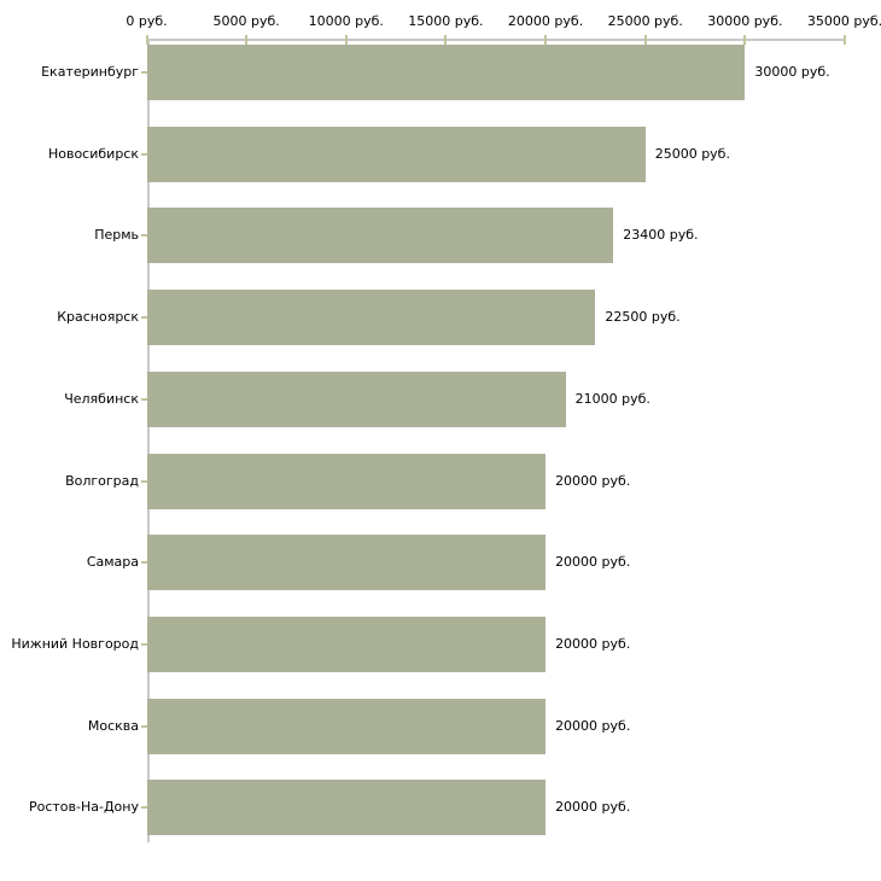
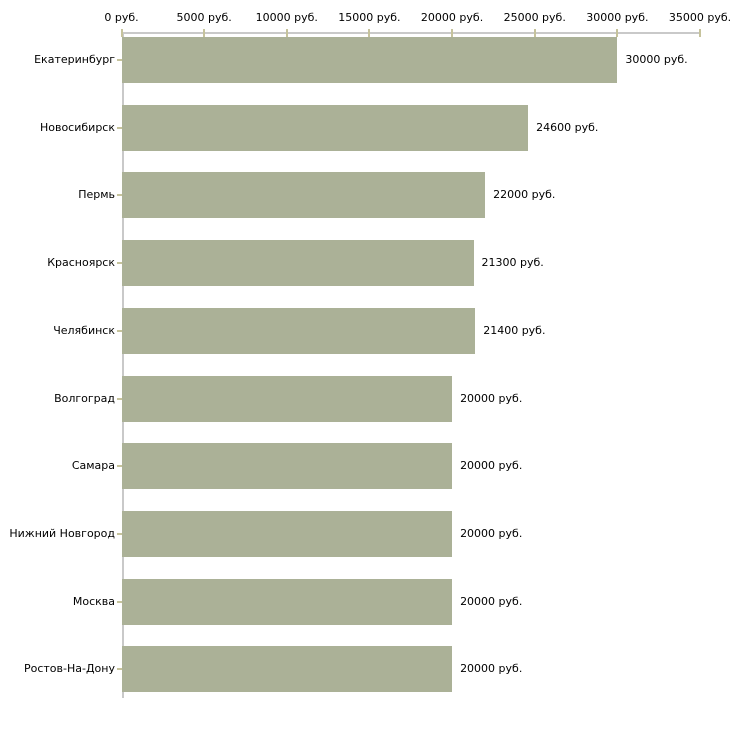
Новосибирск: 25000 -> 24600
Пермь: 23400 -> 22000
Красноярск: 22500 -> 21300
Челябинск: 21000 -> 21400
